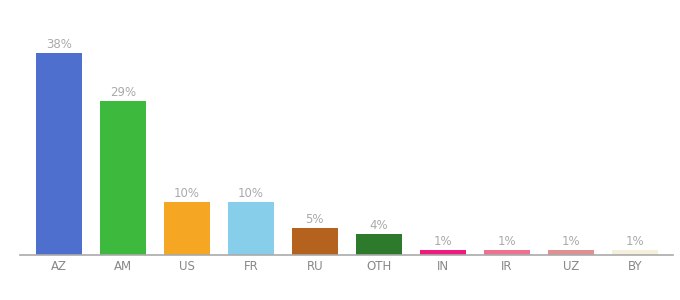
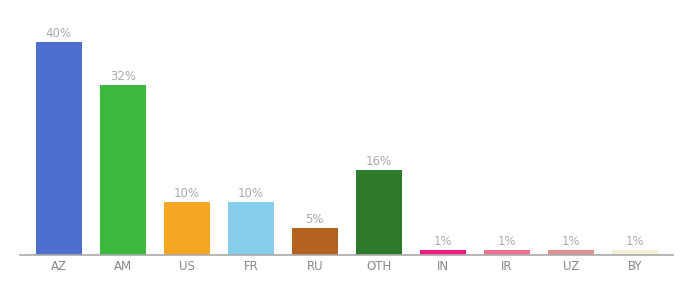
AZ: 38% -> 40%
AM: 29% -> 32%
OTH: 4% -> 16%
